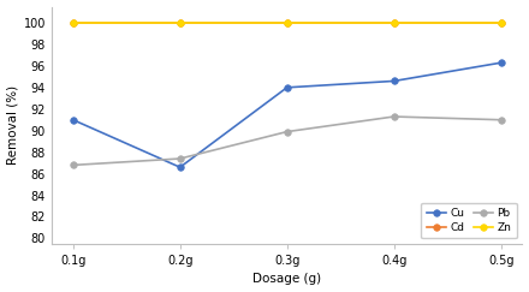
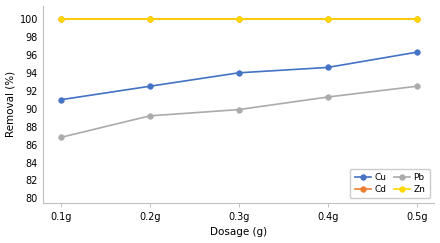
Cu/0.2g: 86.6 -> 92.5
Pb/0.2g: 87.4 -> 89.2
Pb/0.5g: 91.0 -> 92.5
